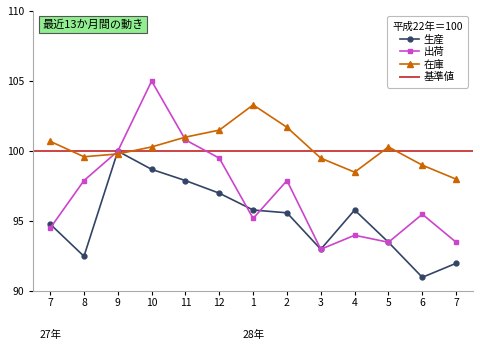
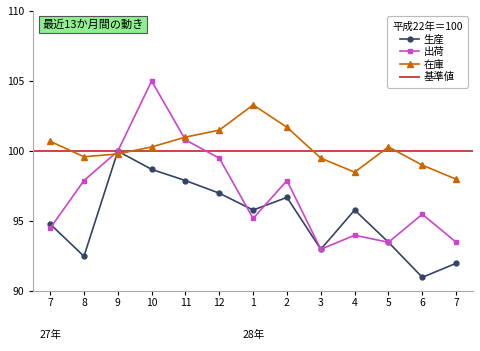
生産/2: 95.6 -> 96.7
